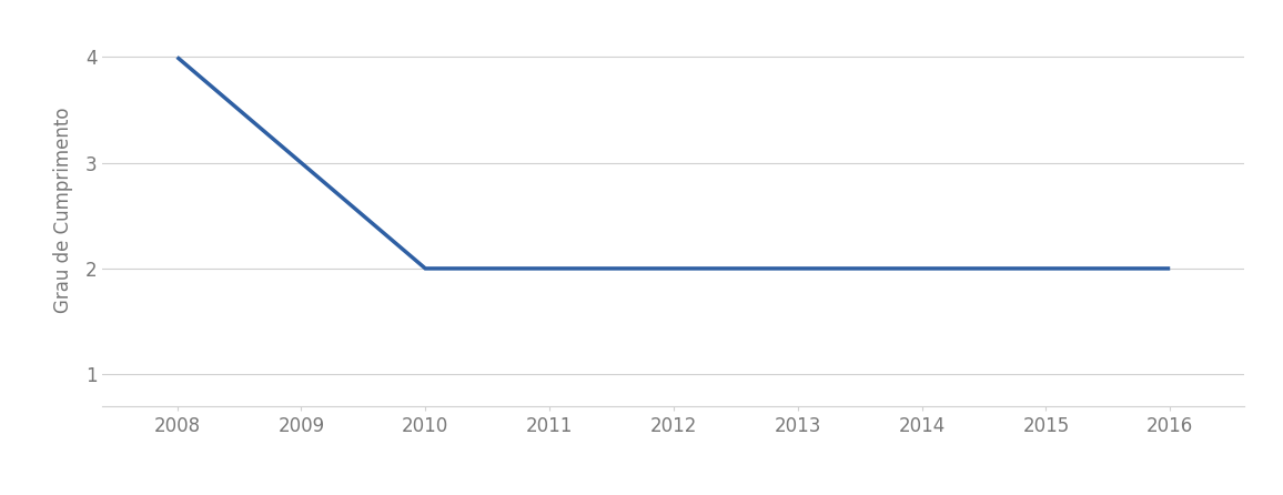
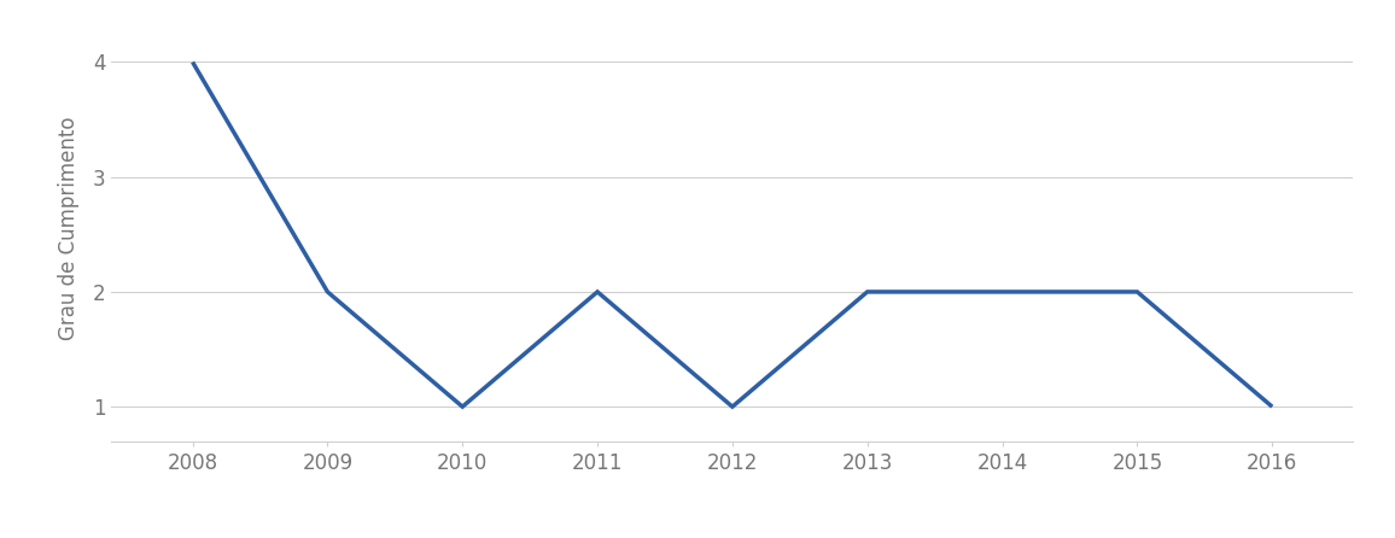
2009: 3 -> 2
2010: 2 -> 1
2012: 2 -> 1
2016: 2 -> 1
